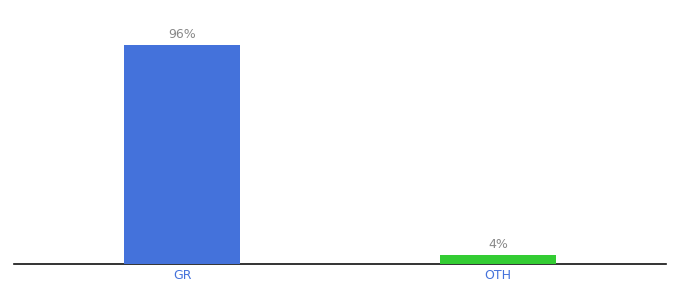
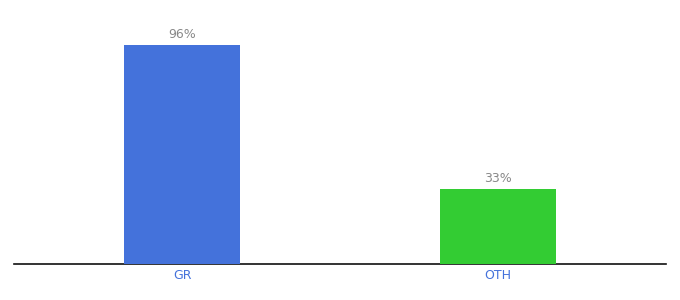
OTH: 4% -> 33%
